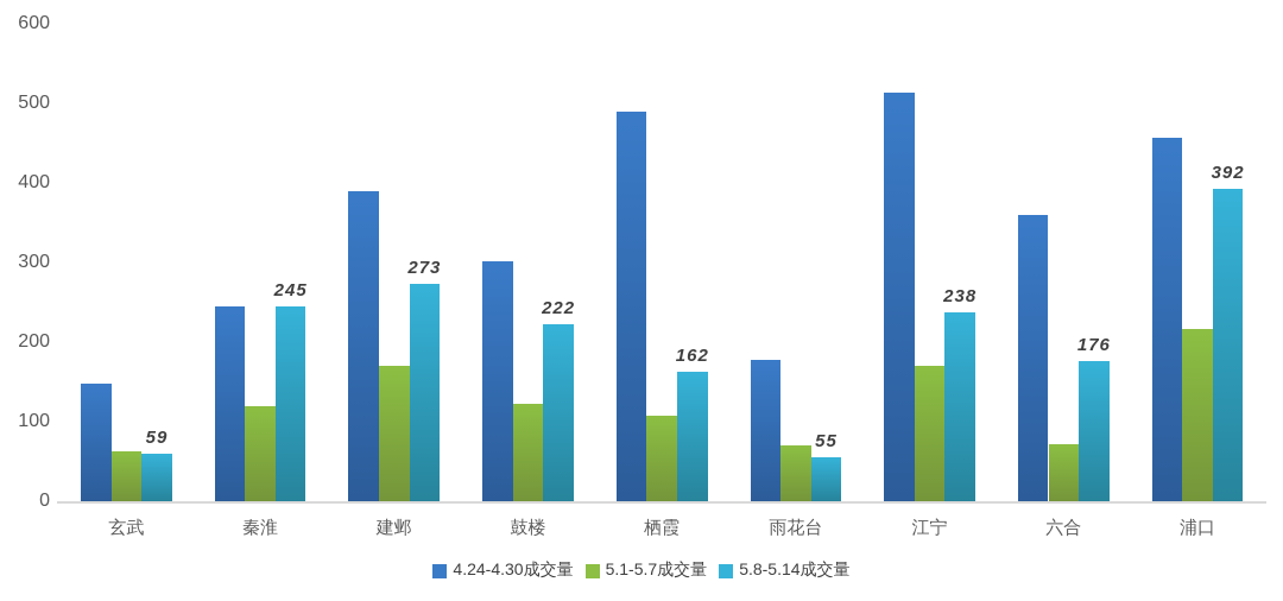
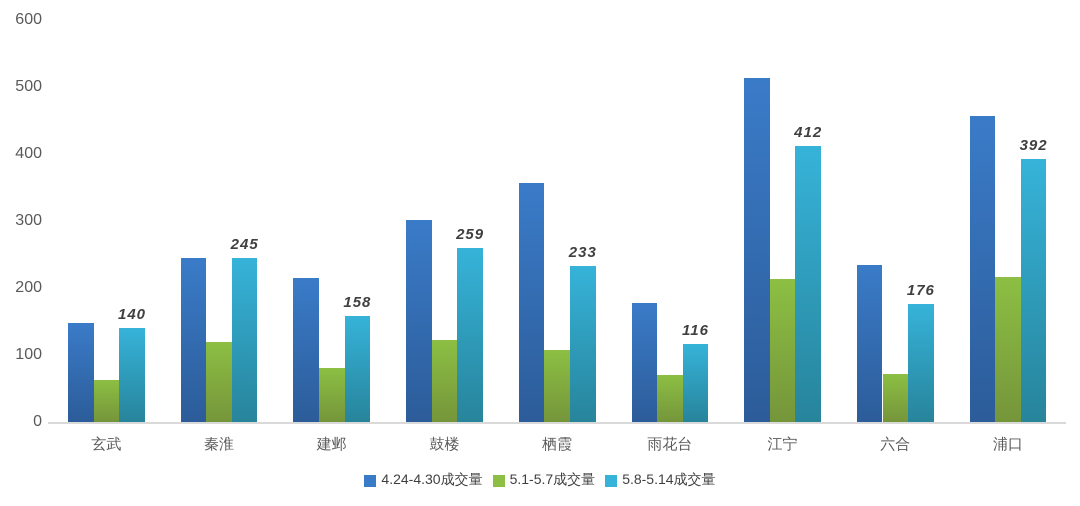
5.8-5.14成交量/玄武: 59 -> 140
4.24-4.30成交量/建邺: 390 -> 220
5.1-5.7成交量/建邺: 170 -> 80
5.8-5.14成交量/建邺: 273 -> 158
5.8-5.14成交量/鼓楼: 222 -> 259
4.24-4.30成交量/栖霞: 490 -> 360
5.8-5.14成交量/栖霞: 162 -> 233
5.8-5.14成交量/雨花台: 55 -> 116
5.1-5.7成交量/江宁: 170 -> 210
5.8-5.14成交量/江宁: 238 -> 412
4.24-4.30成交量/六合: 360 -> 240
